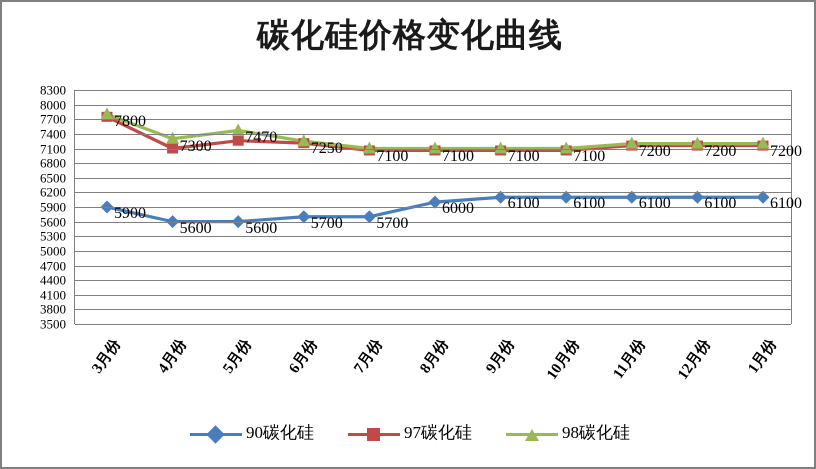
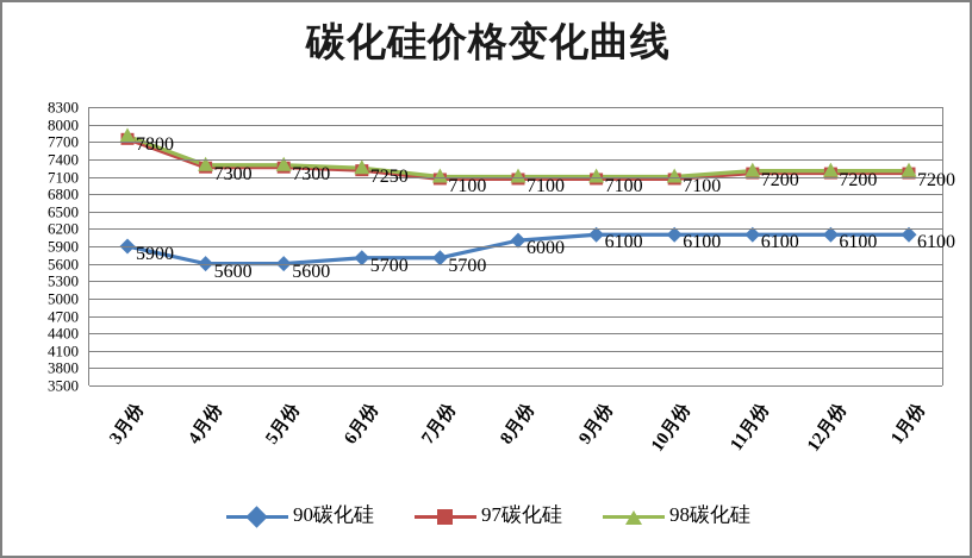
97碳化硅/4月份: 7100 -> 7300
98碳化硅/5月份: 7470 -> 7300
